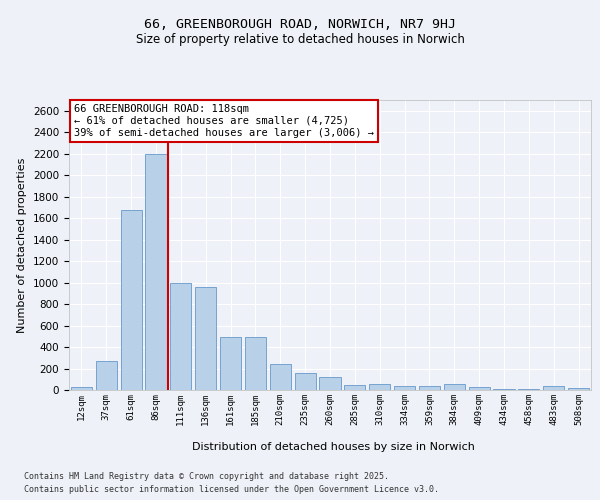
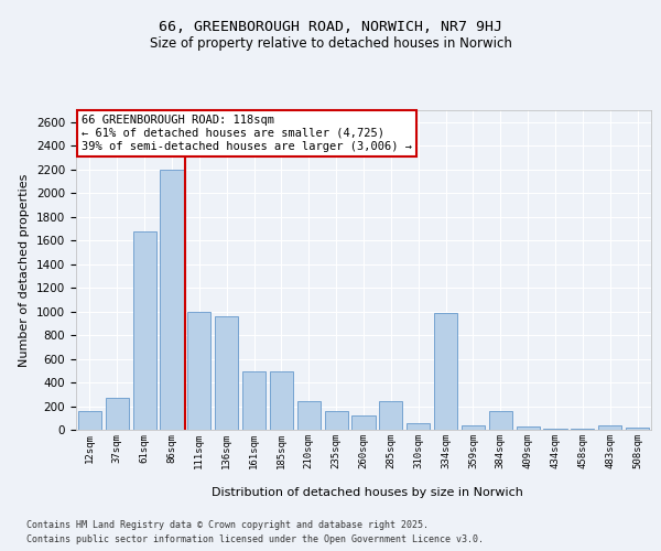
12sqm: 20 -> 160
285sqm: 50 -> 240
334sqm: 40 -> 990
384sqm: 60 -> 160
